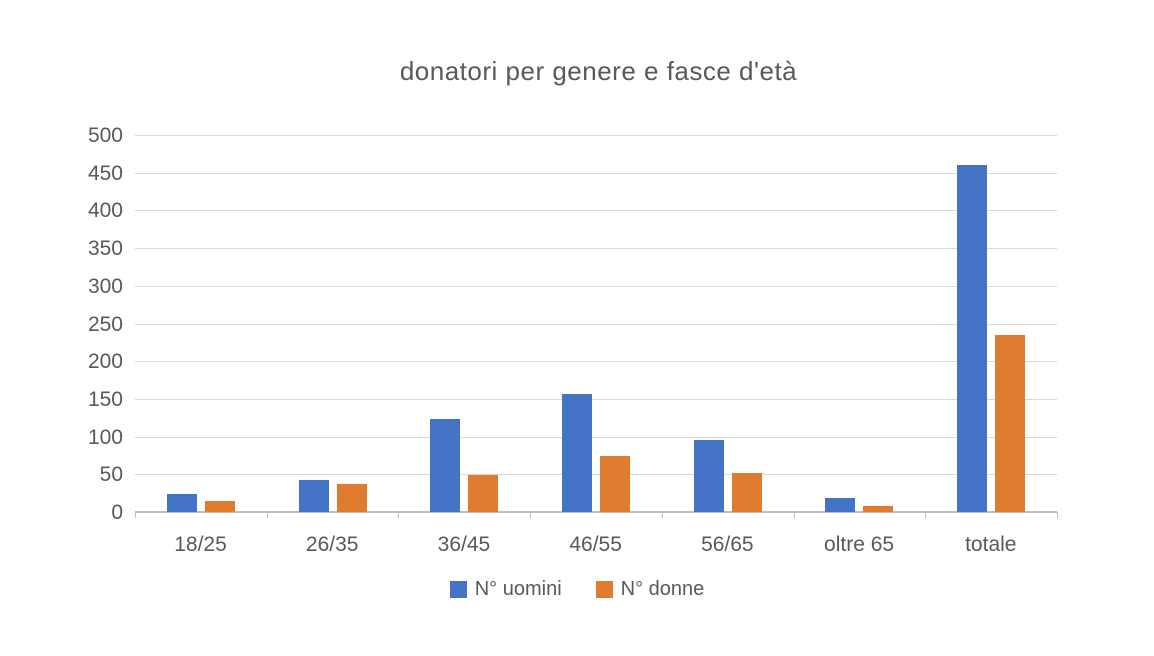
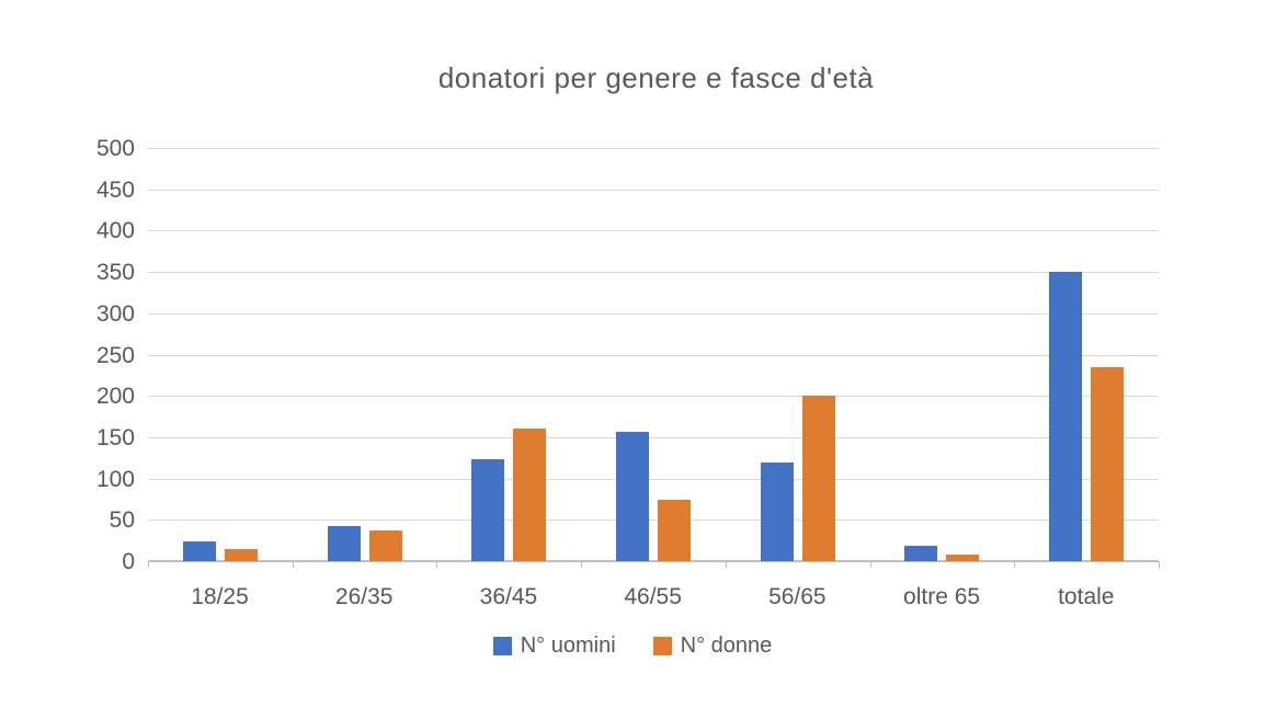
N° donne/36/45: 50 -> 160
N° uomini/56/65: 100 -> 120
N° donne/56/65: 50 -> 200
N° uomini/totale: 460 -> 350
